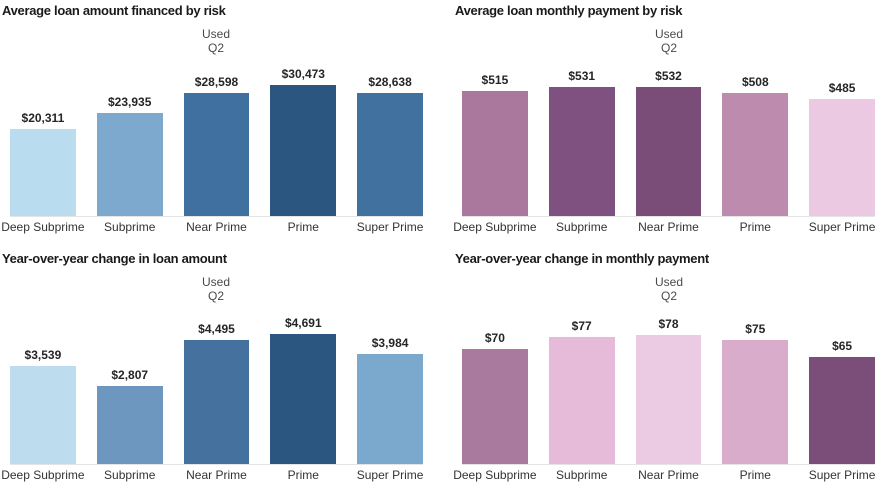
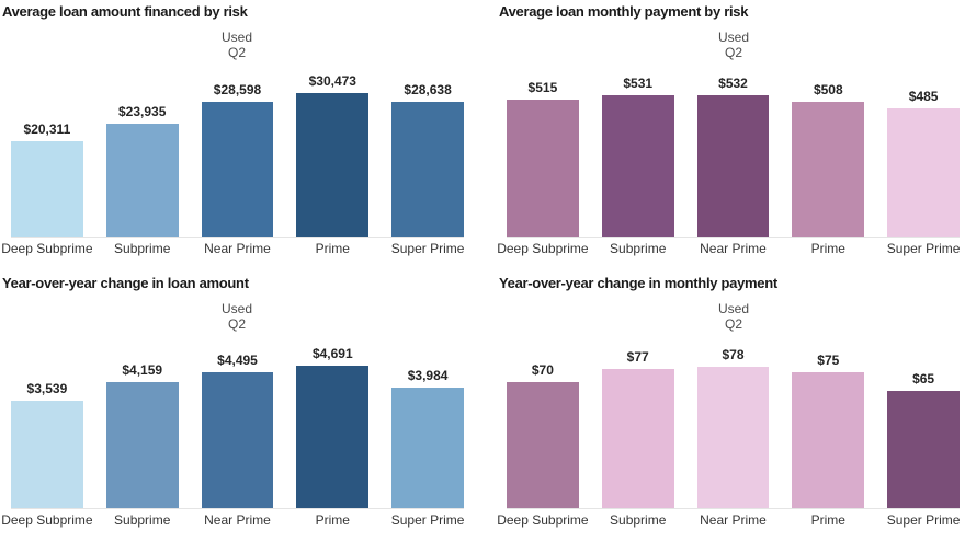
Year-over-year change in loan amount/Subprime: $2,807 -> $4,159
